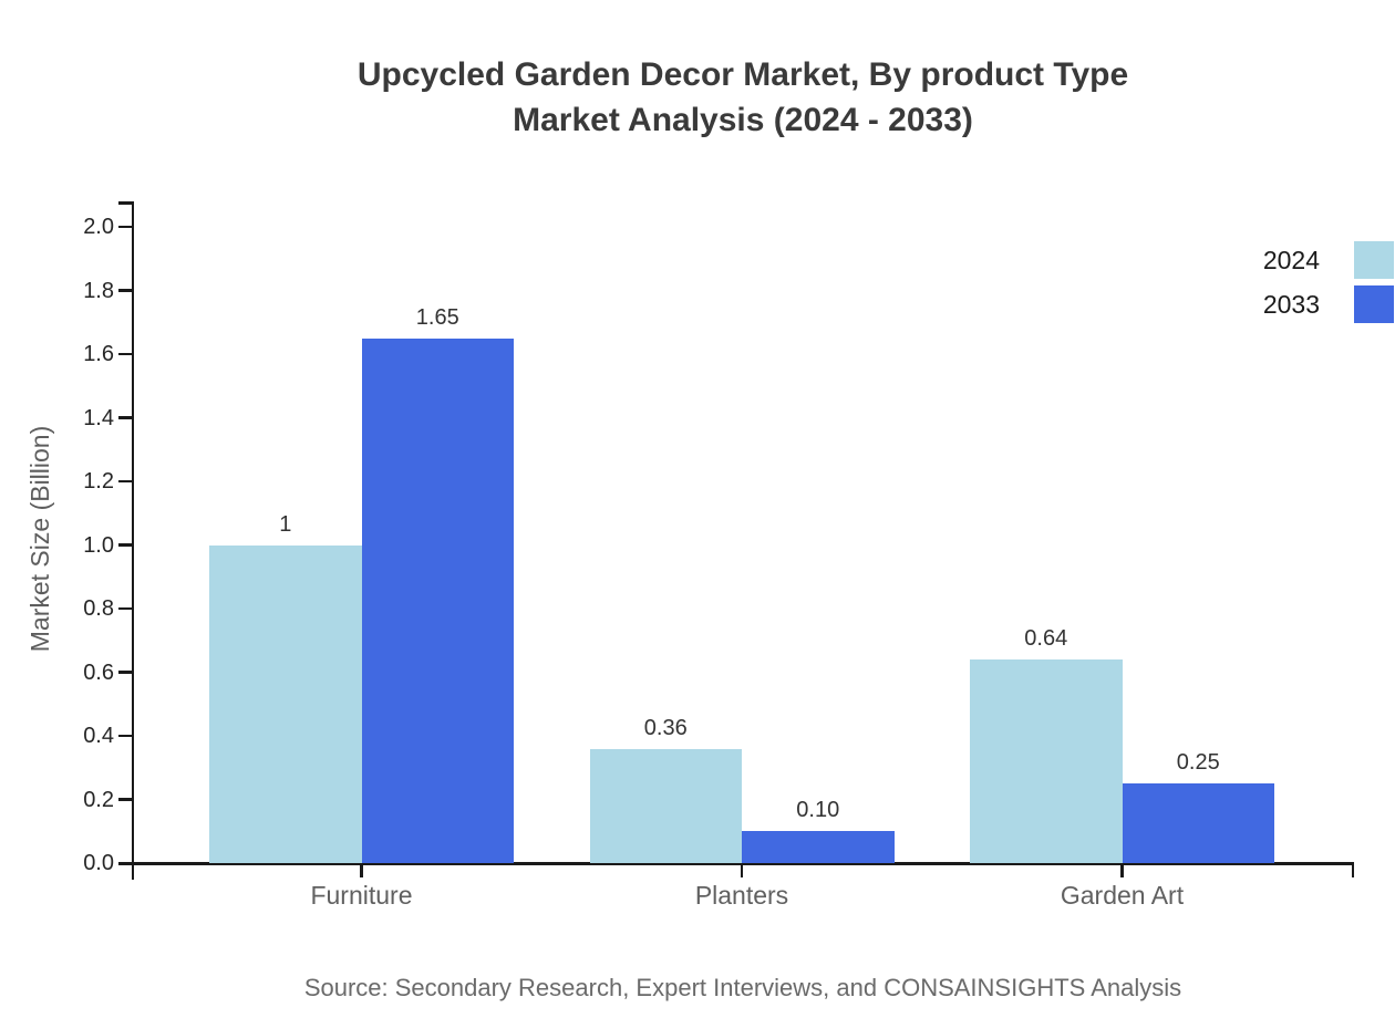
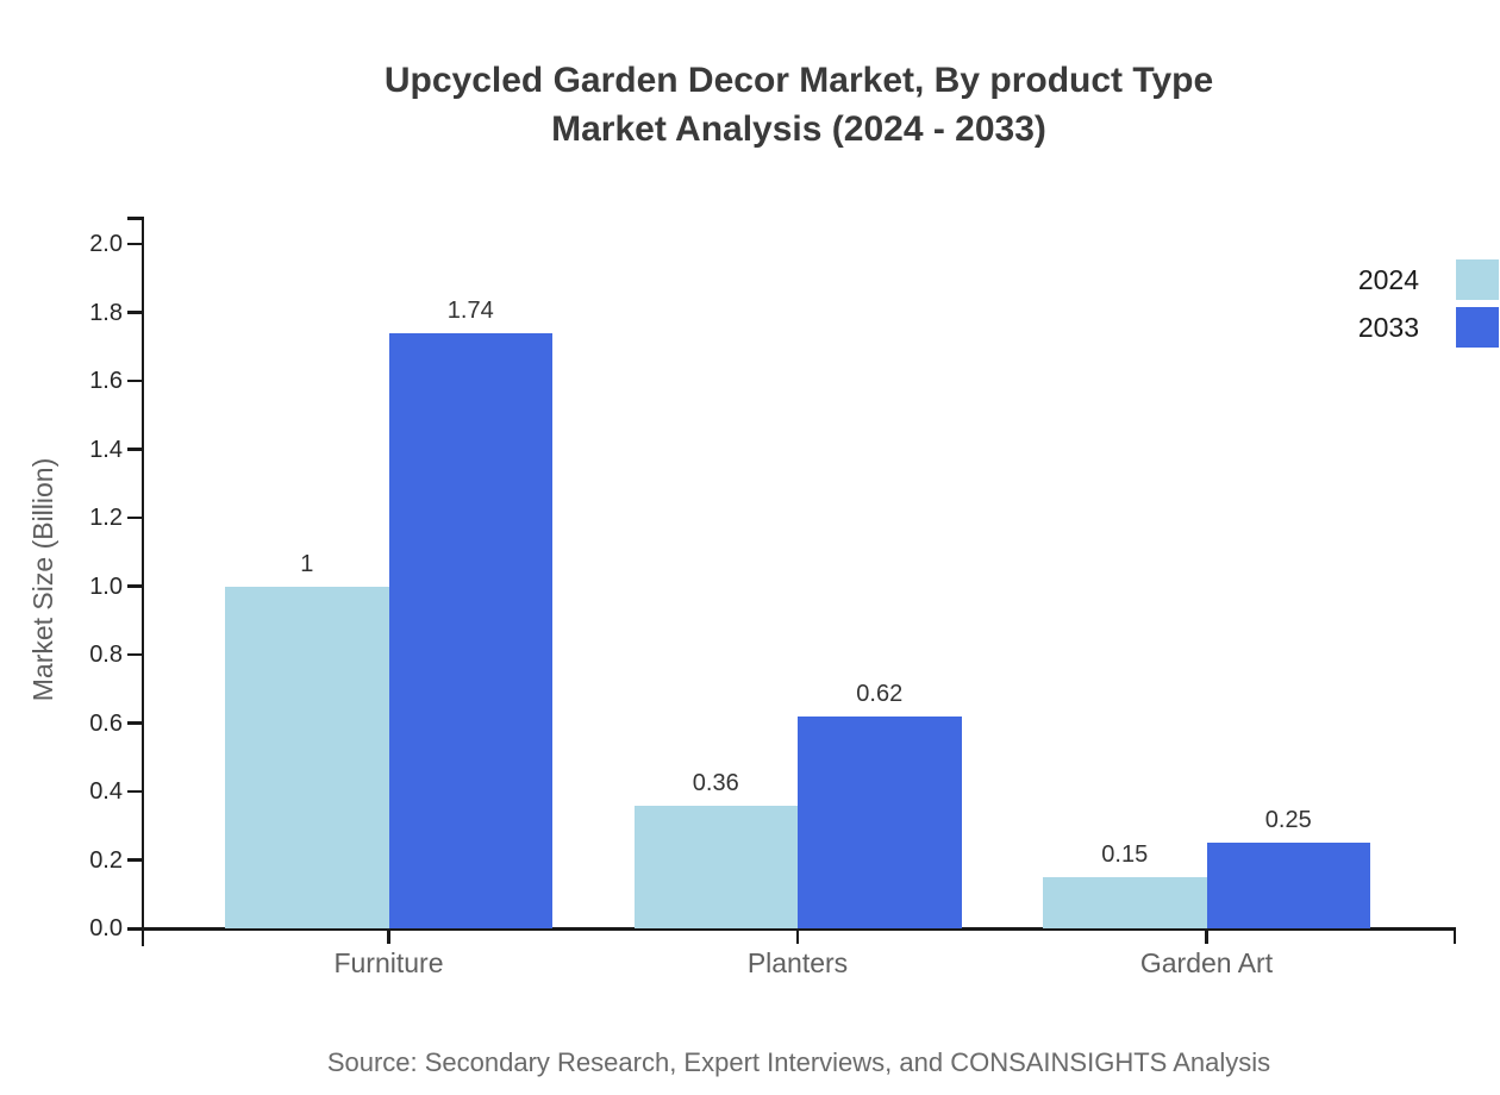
2033/Furniture: 1.65 -> 1.74
2033/Planters: 0.10 -> 0.62
2024/Garden Art: 0.64 -> 0.15
